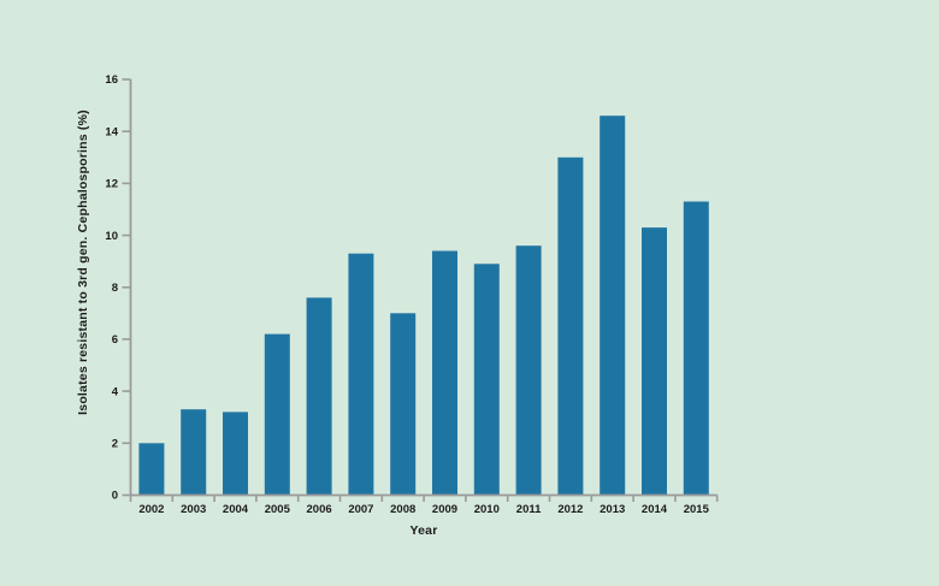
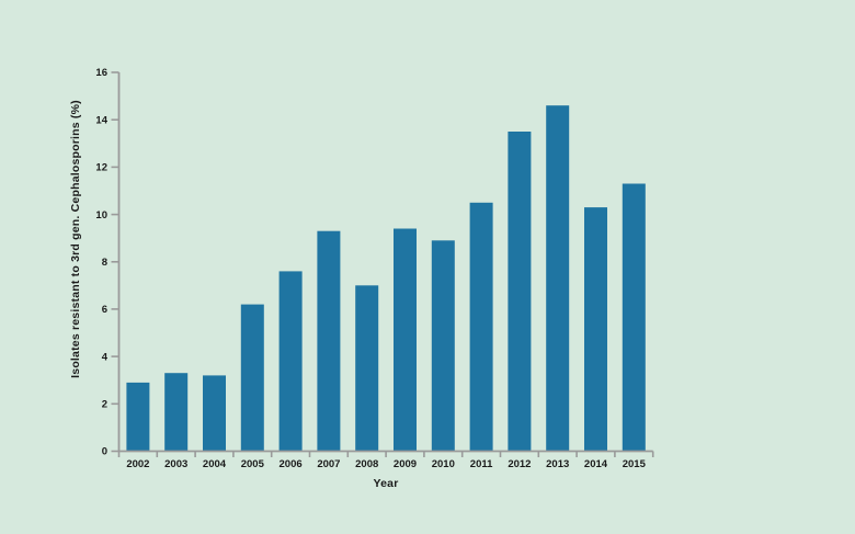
2002: 2.0 -> 2.9
2011: 9.6 -> 10.5
2012: 13.0 -> 13.5
